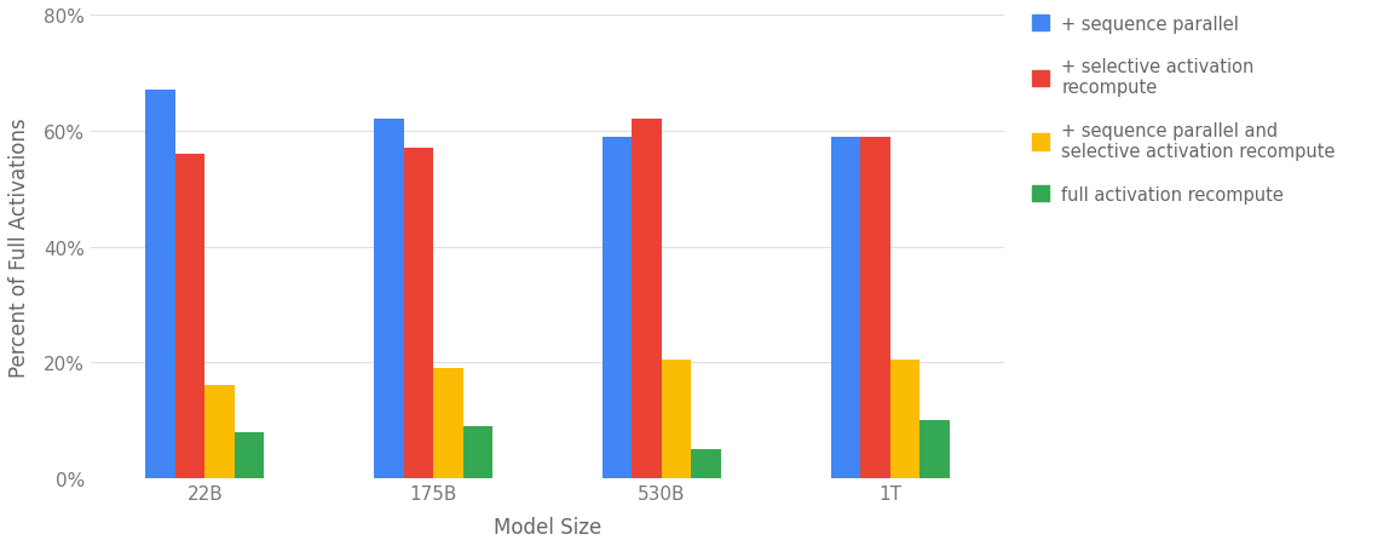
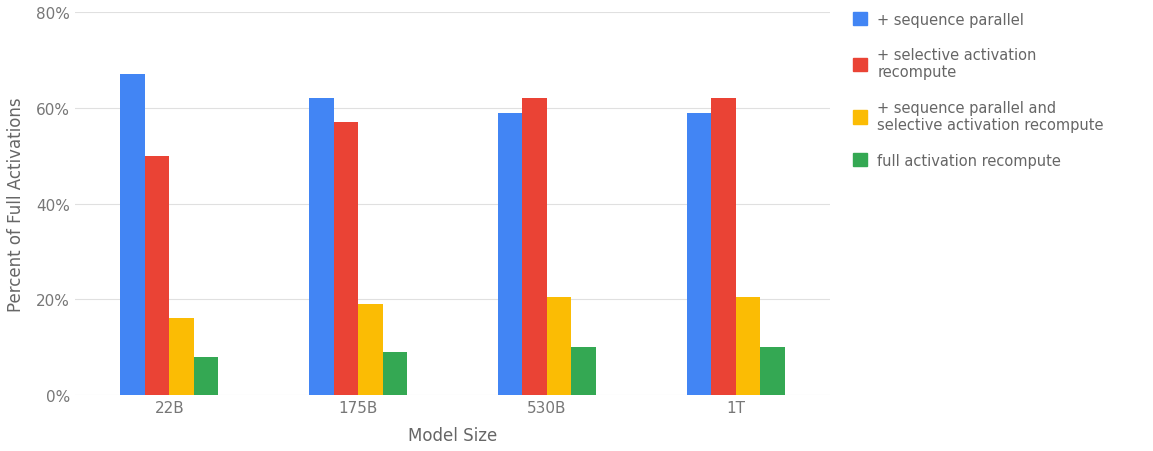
+ selective activation recompute/22B: 56% -> 50%
full activation recompute/530B: 5% -> 10%
+ selective activation recompute/1T: 59% -> 62%
